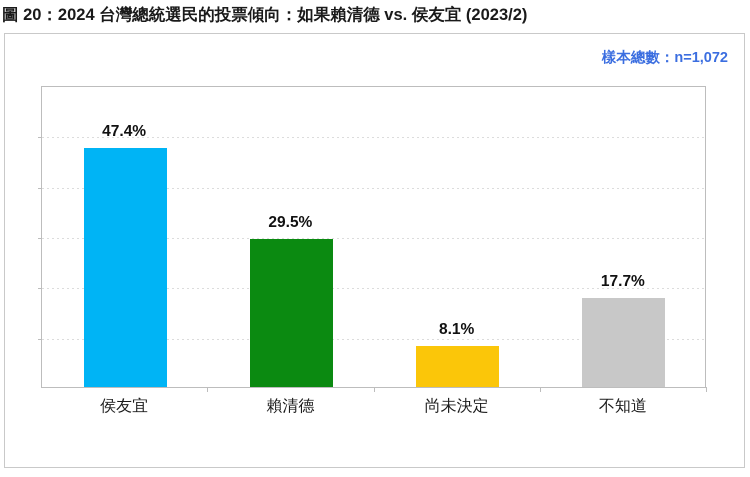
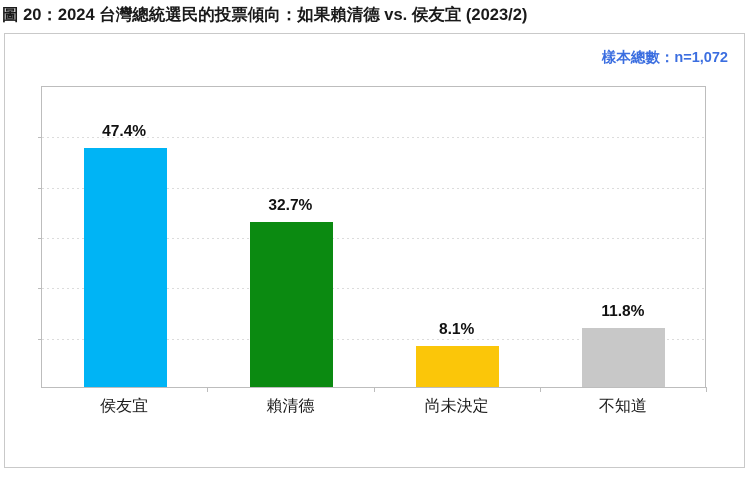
賴清德: 29.5% -> 32.7%
不知道: 17.7% -> 11.8%
